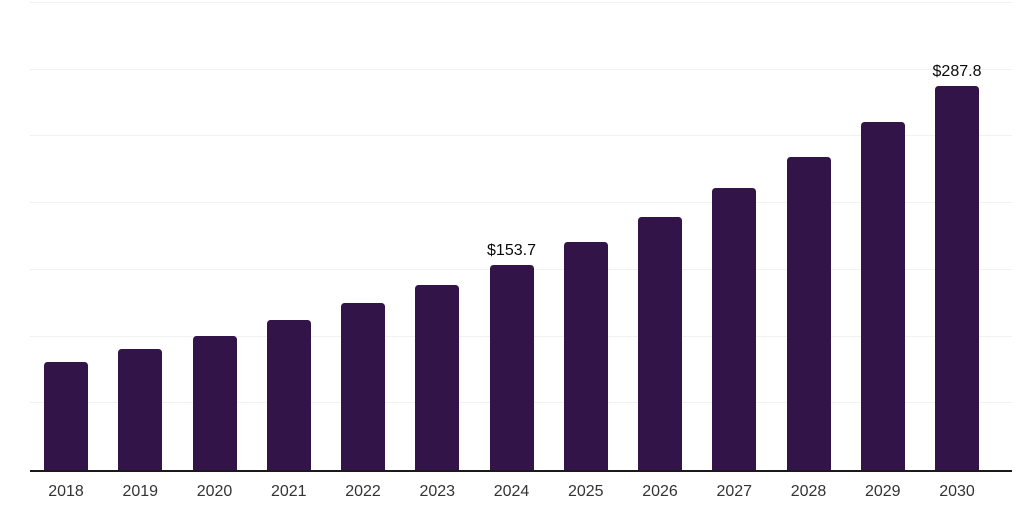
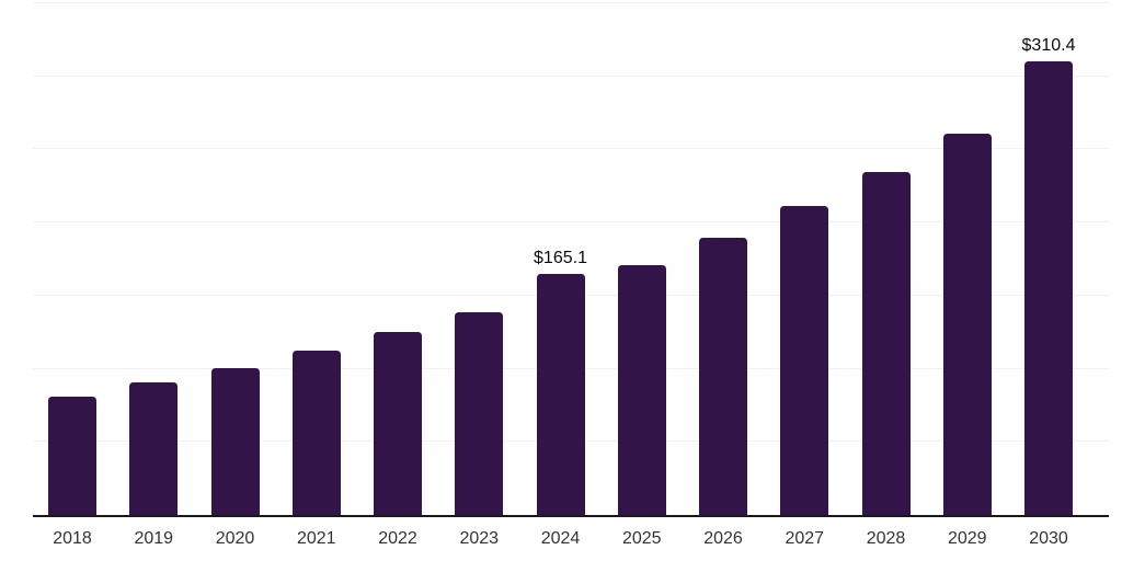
2024: $153.7 -> $165.1
2030: $287.8 -> $310.4
